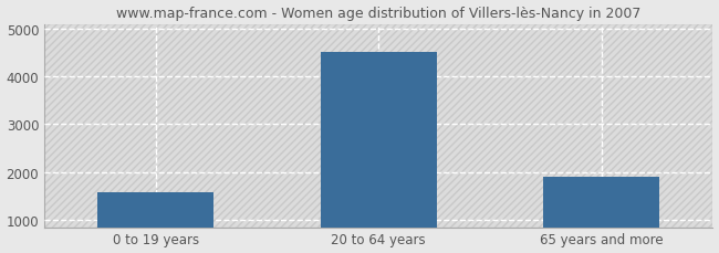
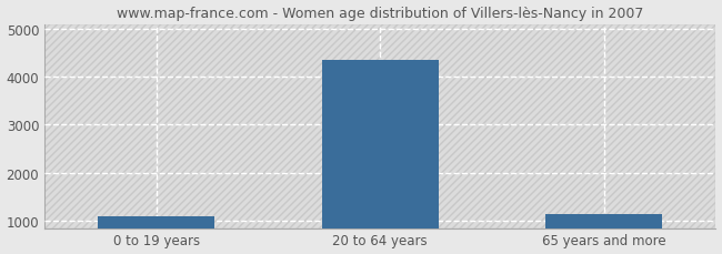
0 to 19 years: 1580 -> 1100
20 to 64 years: 4500 -> 4350
65 years and more: 1900 -> 1150
